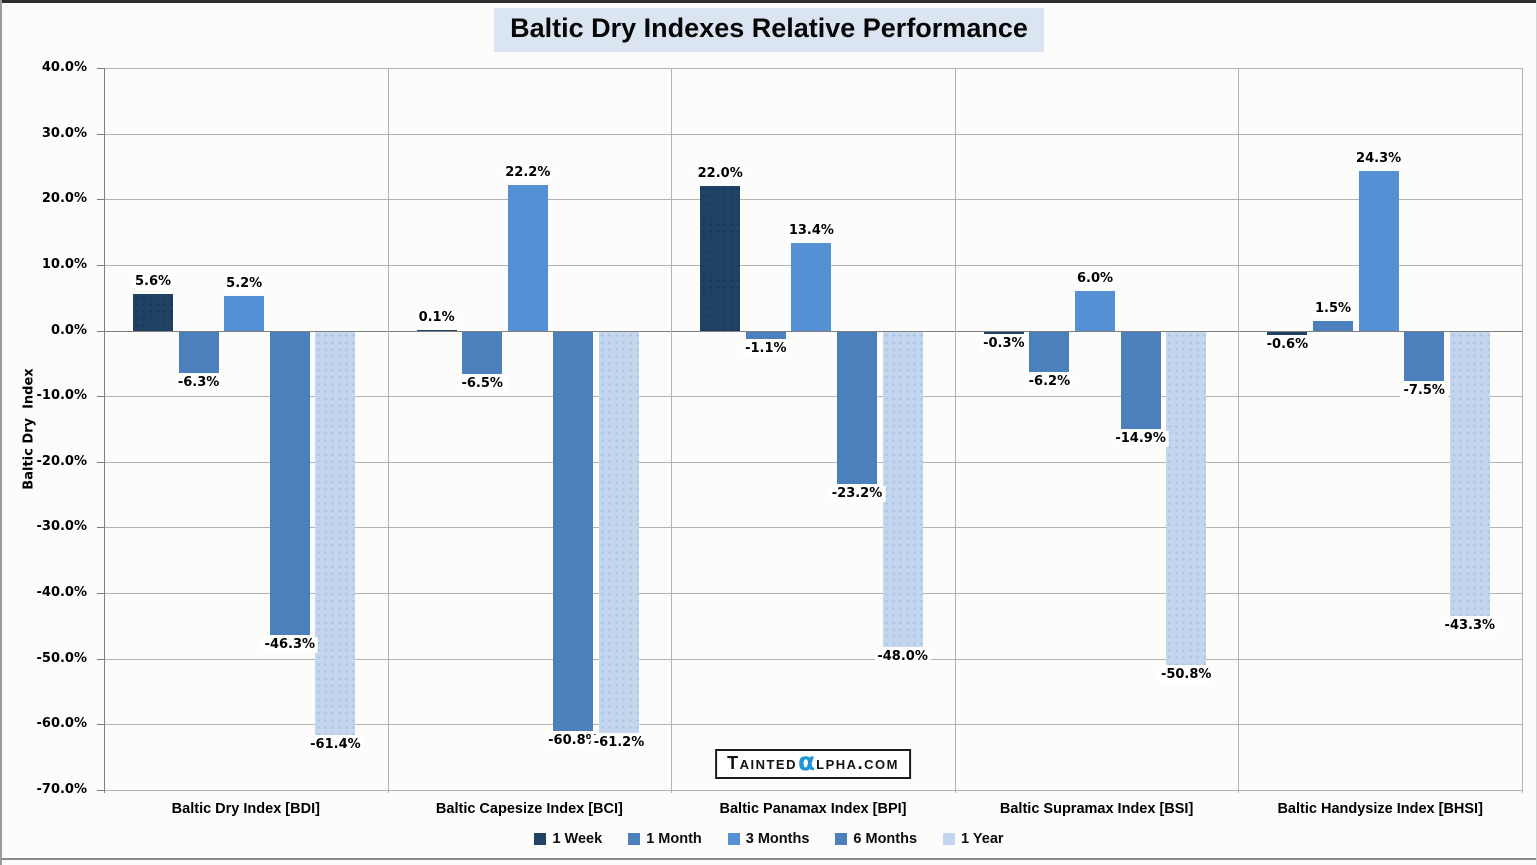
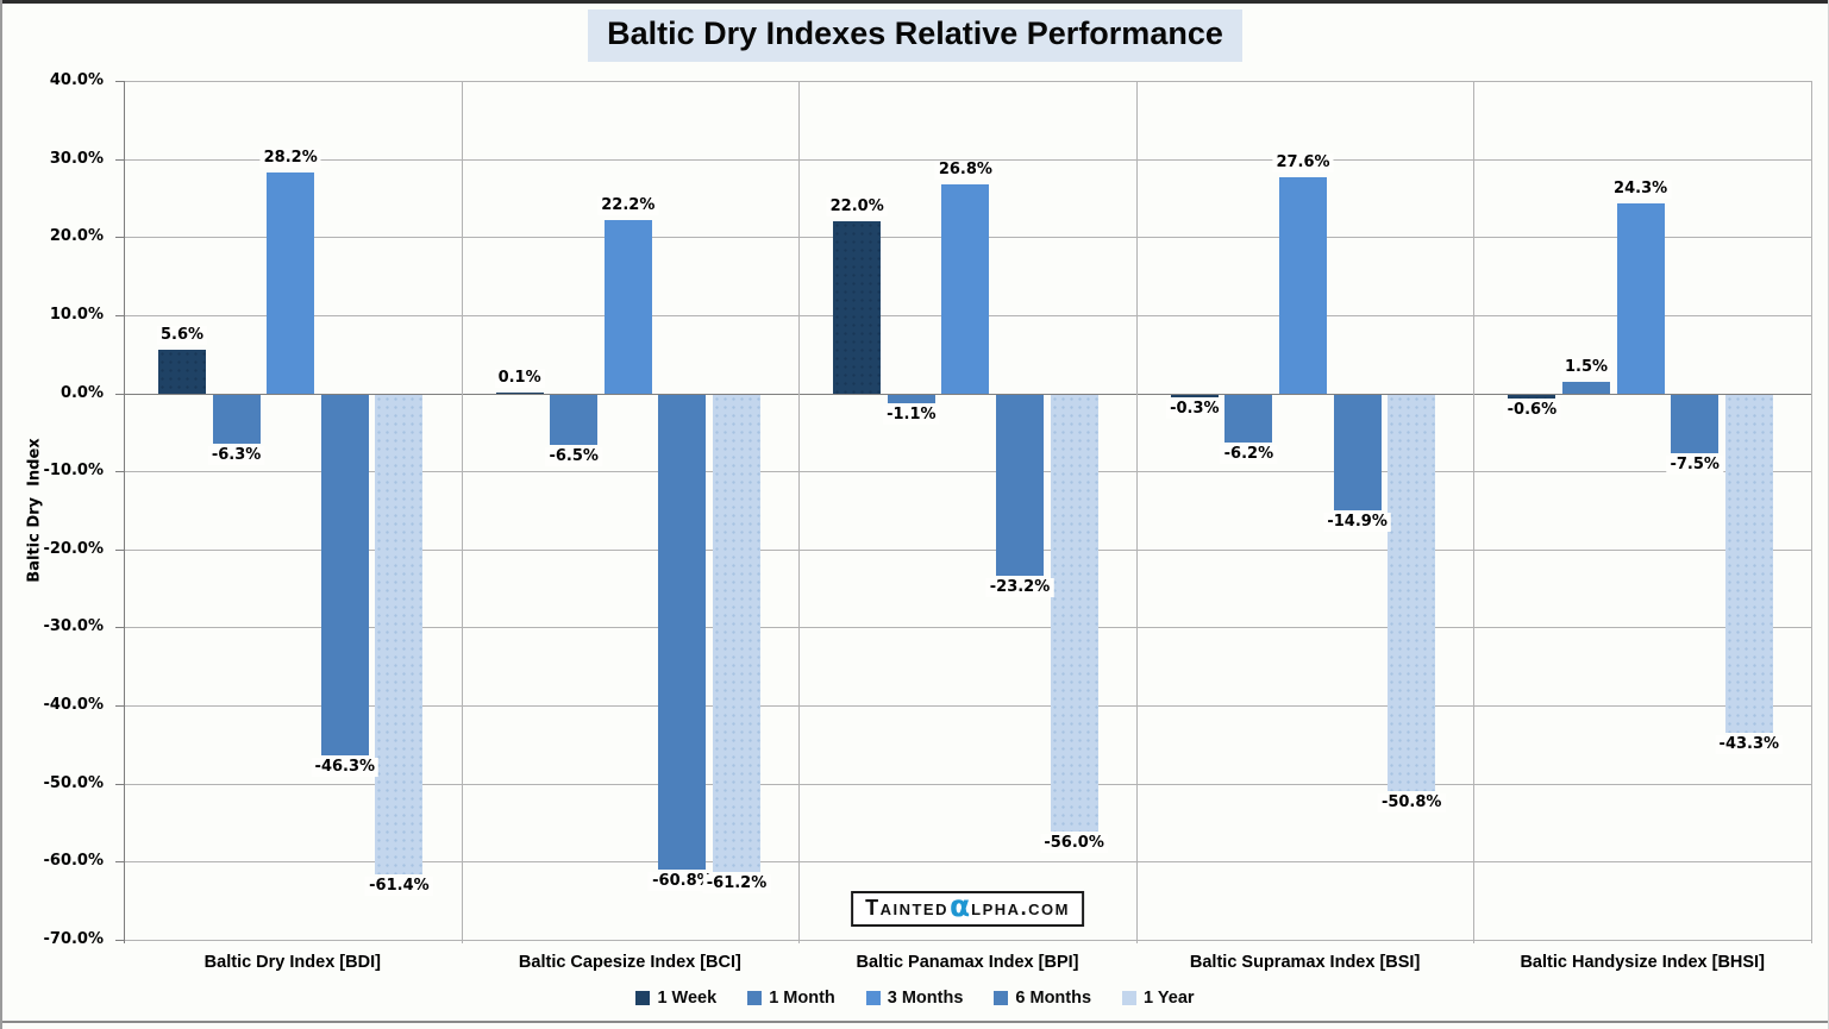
3 Months/Baltic Dry Index [BDI]: 5.2% -> 28.2%
3 Months/Baltic Panamax Index [BPI]: 13.4% -> 26.8%
1 Year/Baltic Panamax Index [BPI]: -48.0% -> -56.0%
3 Months/Baltic Supramax Index [BSI]: 6.0% -> 27.6%
